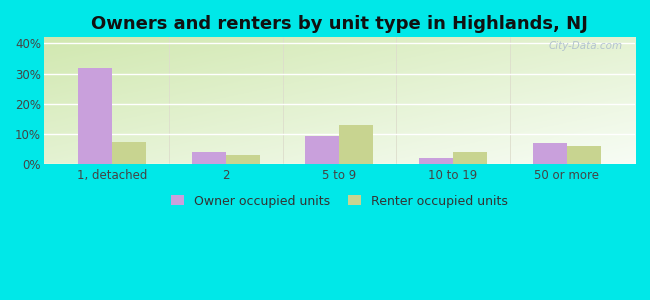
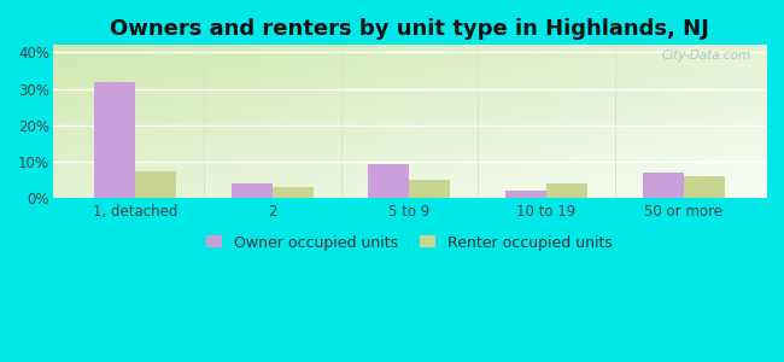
Renter occupied units/5 to 9: 13.0% -> 5.0%
